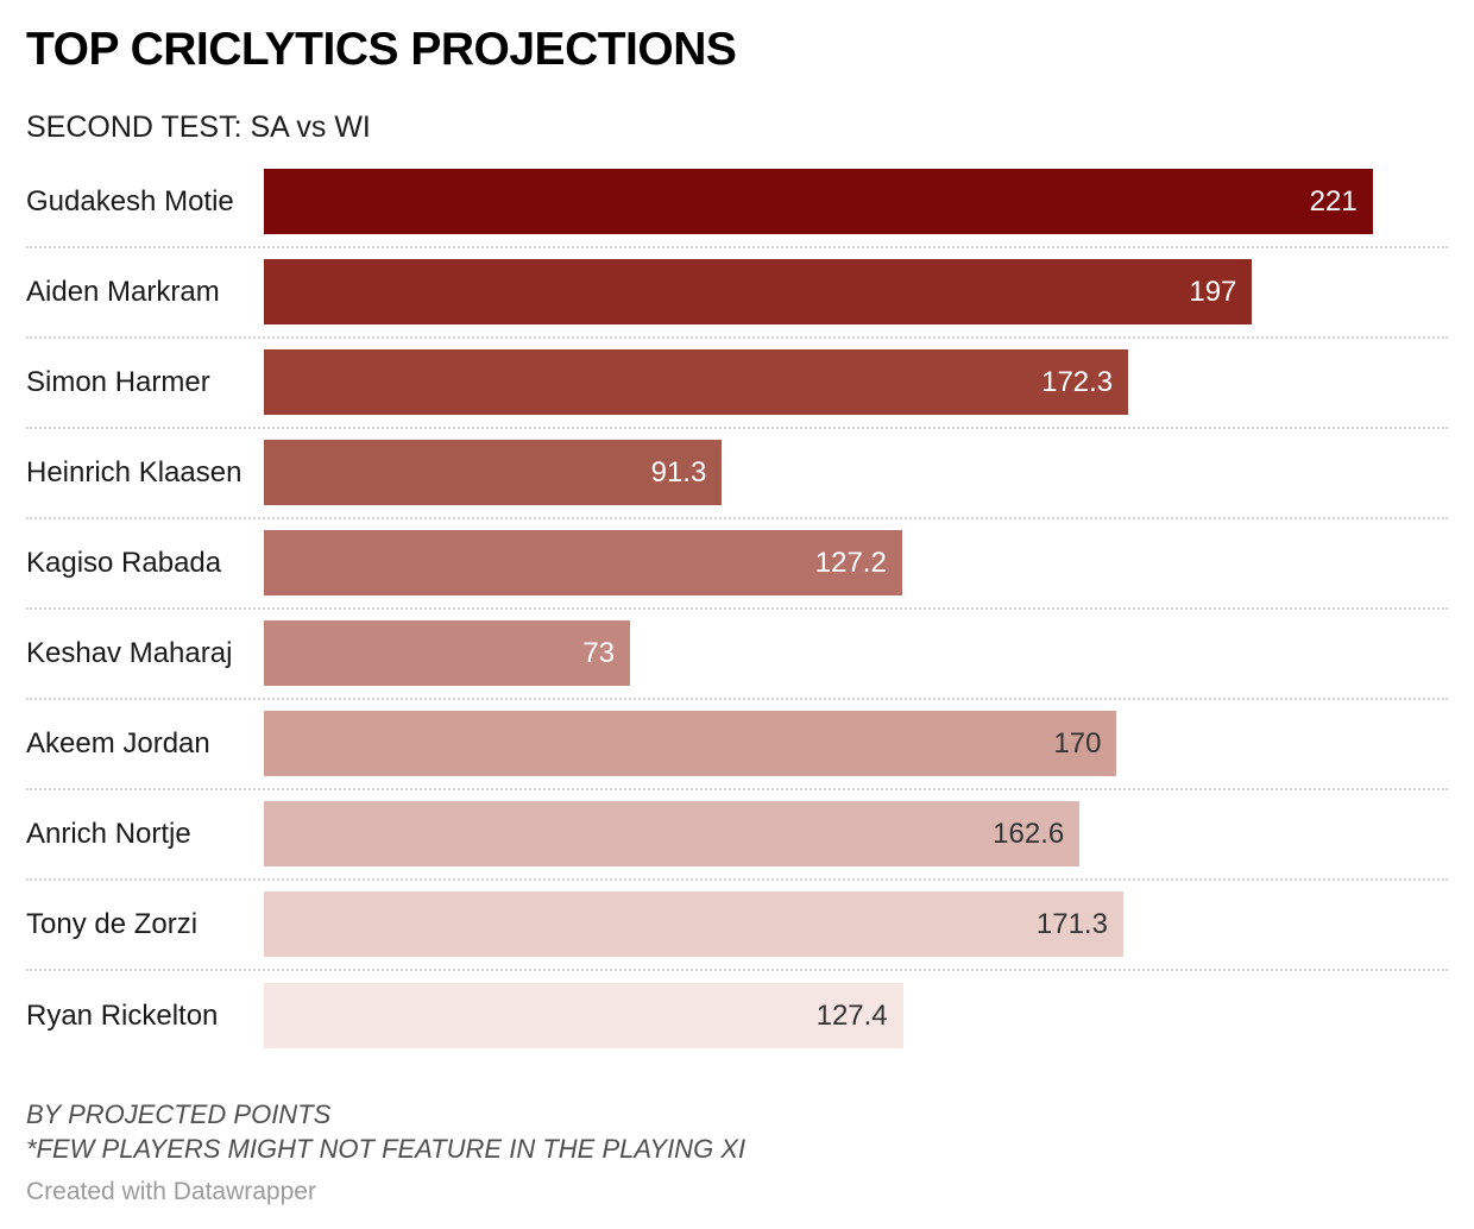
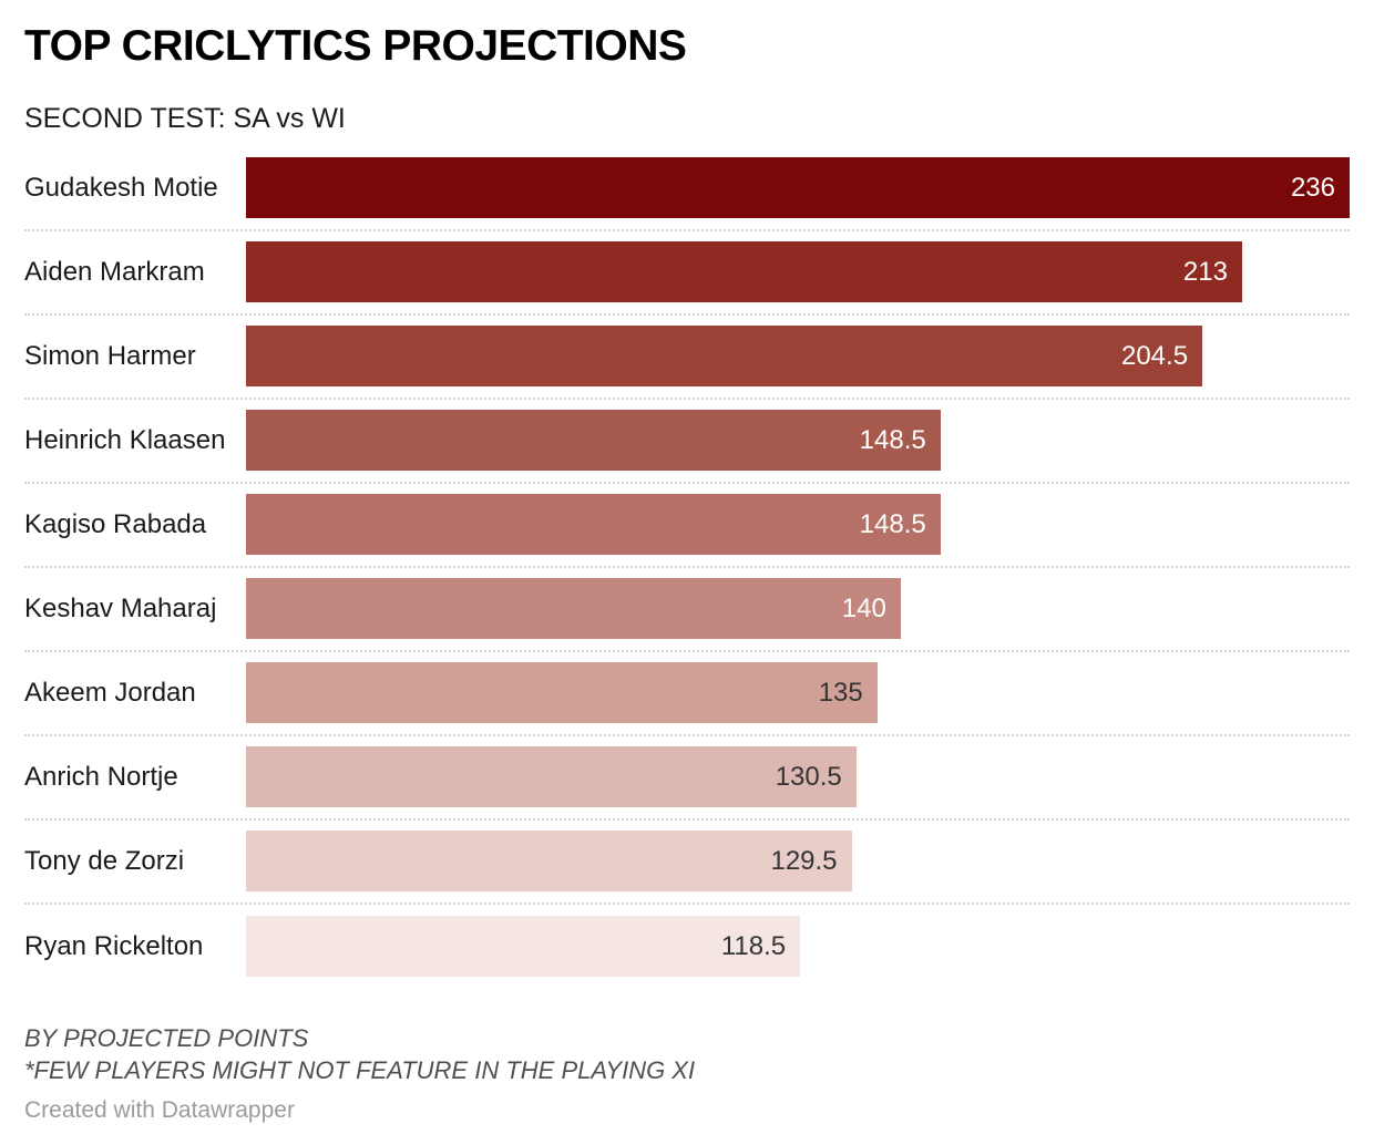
Gudakesh Motie: 221 -> 236
Aiden Markram: 197 -> 213
Simon Harmer: 172.3 -> 204.5
Heinrich Klaasen: 91.3 -> 148.5
Kagiso Rabada: 127.2 -> 148.5
Keshav Maharaj: 73 -> 140
Akeem Jordan: 170 -> 135
Anrich Nortje: 162.6 -> 130.5
Tony de Zorzi: 171.3 -> 129.5
Ryan Rickelton: 127.4 -> 118.5
